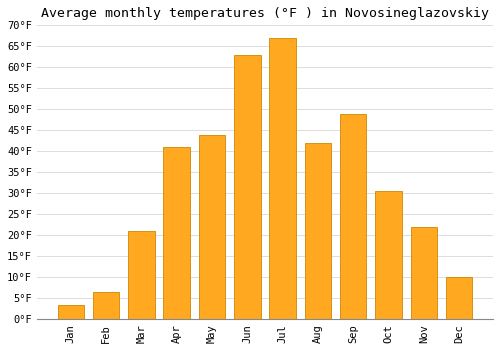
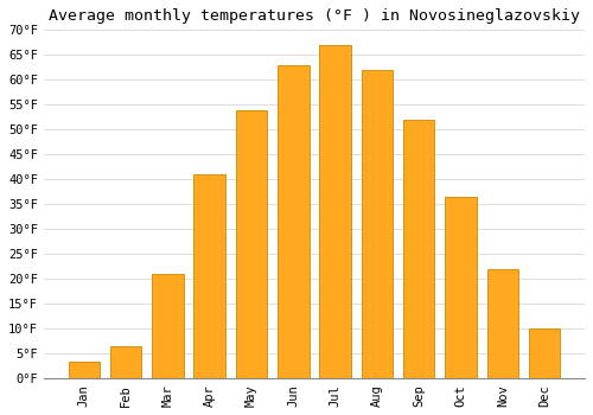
May: 44.0°F -> 54.0°F
Aug: 42.0°F -> 62.0°F
Sep: 49.0°F -> 52.0°F
Oct: 30.5°F -> 36.5°F
